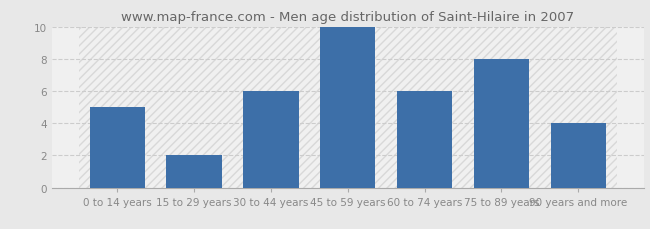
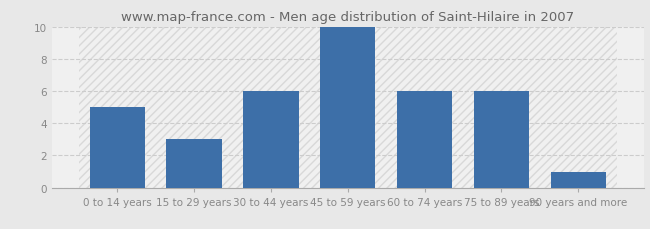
15 to 29 years: 2 -> 3
75 to 89 years: 8 -> 6
90 years and more: 4 -> 1
